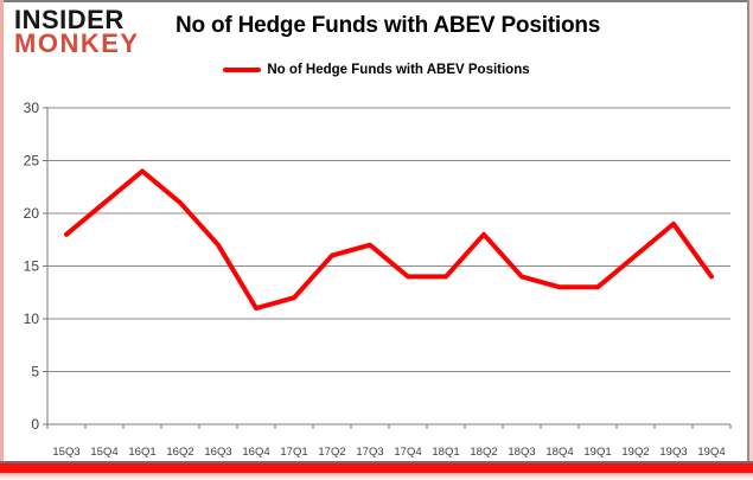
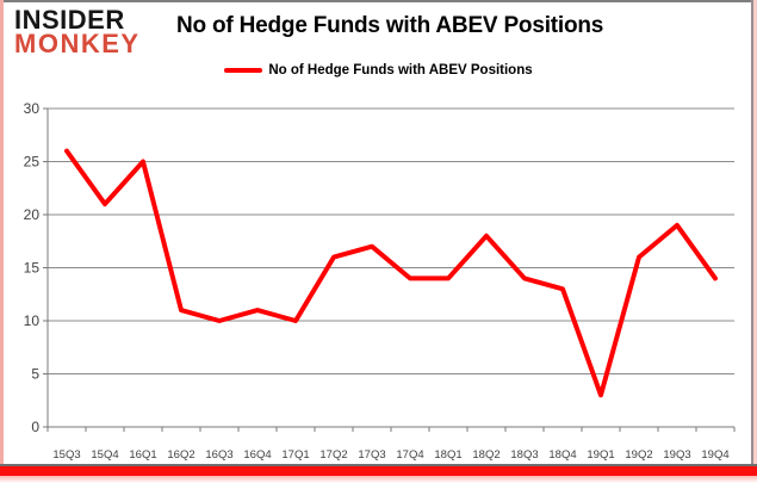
15Q3: 18 -> 26
16Q1: 24 -> 25
16Q2: 21 -> 11
16Q3: 17 -> 10
17Q1: 12 -> 10
19Q1: 13 -> 3
